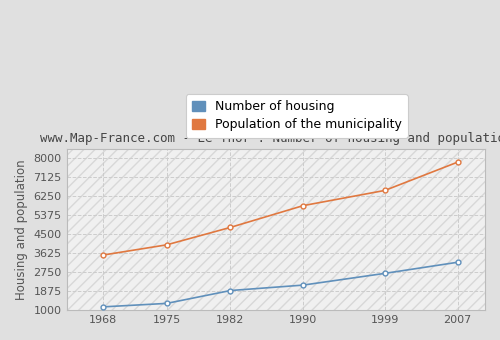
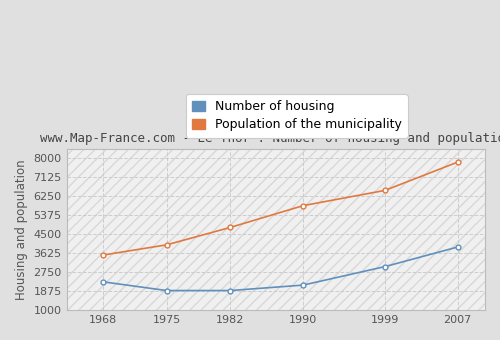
Number of housing/1968: 1150 -> 2300
Number of housing/1975: 1310 -> 1900
Number of housing/1999: 2690 -> 3000
Number of housing/2007: 3200 -> 3900
